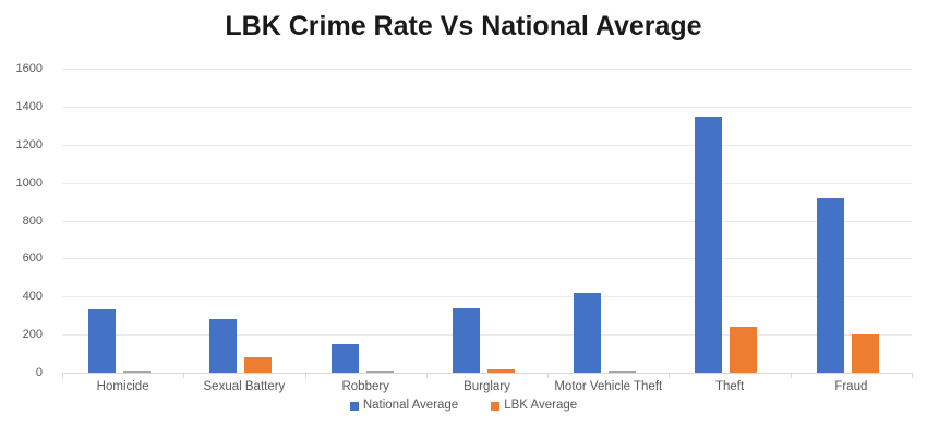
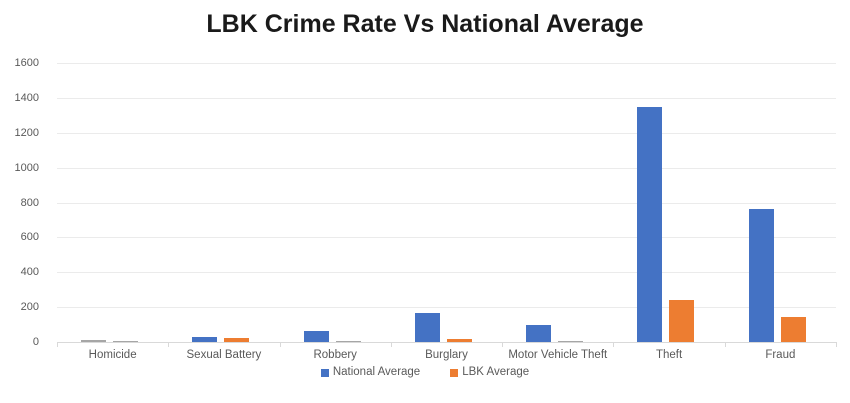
National Average/Homicide: 330 -> 10
National Average/Sexual Battery: 280 -> 30
LBK Average/Sexual Battery: 80 -> 20
National Average/Robbery: 150 -> 60
National Average/Burglary: 340 -> 160
National Average/Motor Vehicle Theft: 420 -> 100
National Average/Fraud: 920 -> 760
LBK Average/Fraud: 200 -> 140
